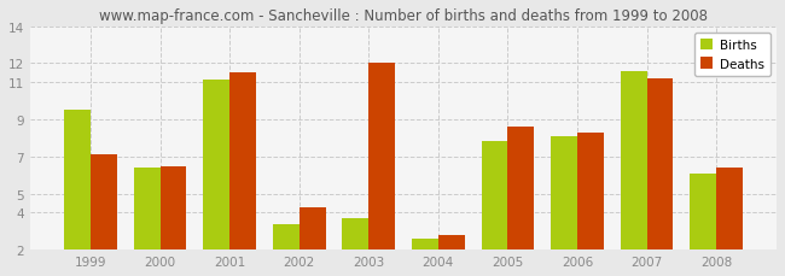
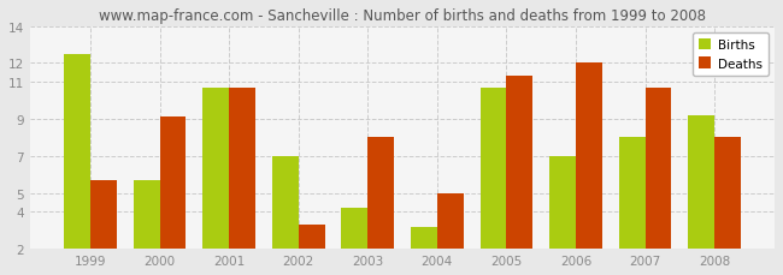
Births/1999: 9.5 -> 12.5
Deaths/1999: 7.1 -> 5.7
Births/2000: 6.4 -> 5.7
Deaths/2000: 6.5 -> 9.1
Births/2001: 11.1 -> 10.7
Deaths/2001: 11.5 -> 10.7
Births/2002: 3.4 -> 7.0
Deaths/2002: 4.3 -> 3.3
Births/2003: 3.7 -> 4.2
Deaths/2003: 12.0 -> 8.0
Births/2004: 2.6 -> 3.2
Deaths/2004: 2.8 -> 5.0
Births/2005: 7.8 -> 10.7
Deaths/2005: 8.6 -> 11.3
Births/2006: 8.1 -> 7.0
Deaths/2006: 8.3 -> 12.0
Births/2007: 11.6 -> 8.0
Deaths/2007: 11.2 -> 10.7
Births/2008: 6.1 -> 9.2
Deaths/2008: 6.4 -> 8.0
